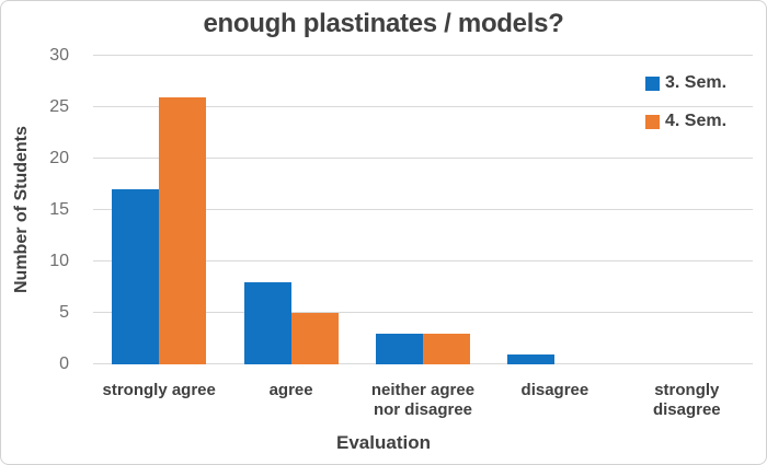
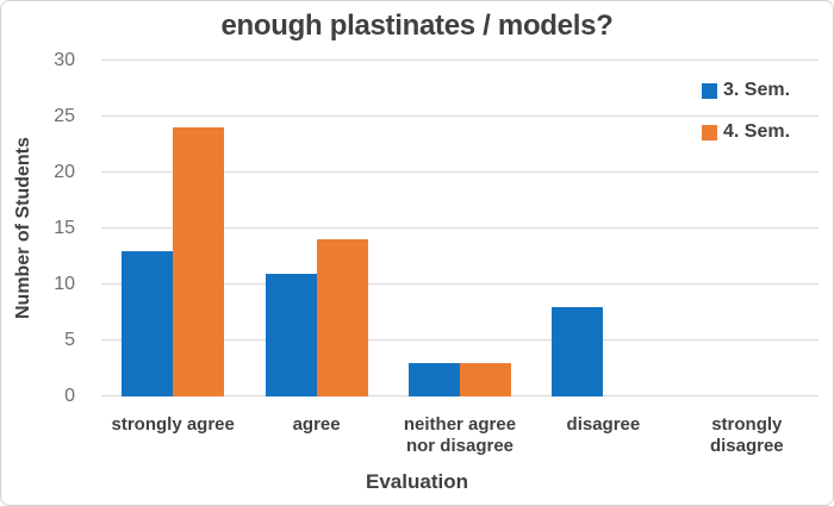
3. Sem./strongly agree: 17 -> 13
4. Sem./strongly agree: 26 -> 24
3. Sem./agree: 8 -> 11
4. Sem./agree: 5 -> 14
3. Sem./disagree: 1 -> 8
